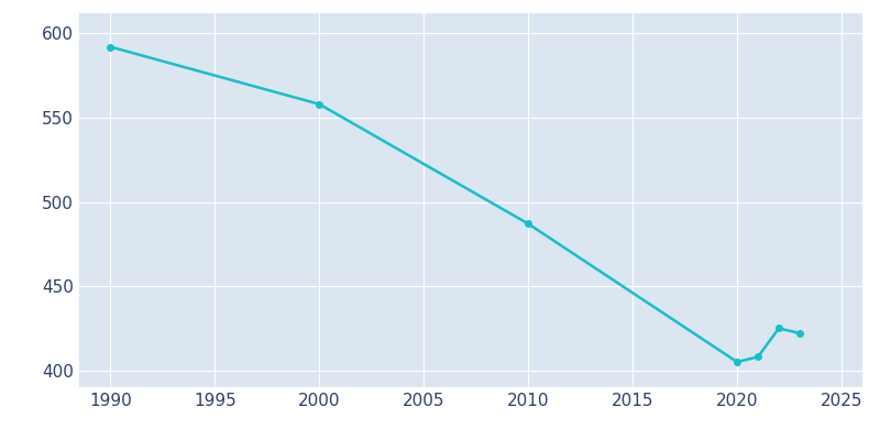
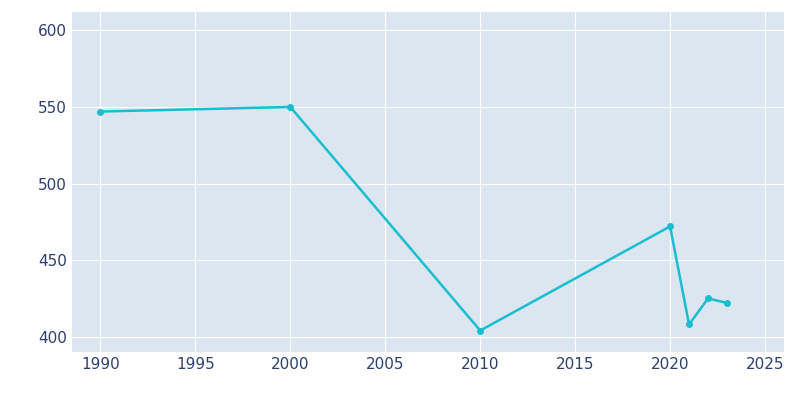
1990: 592 -> 547
2000: 558 -> 550
2010: 487 -> 404
2020: 405 -> 472
